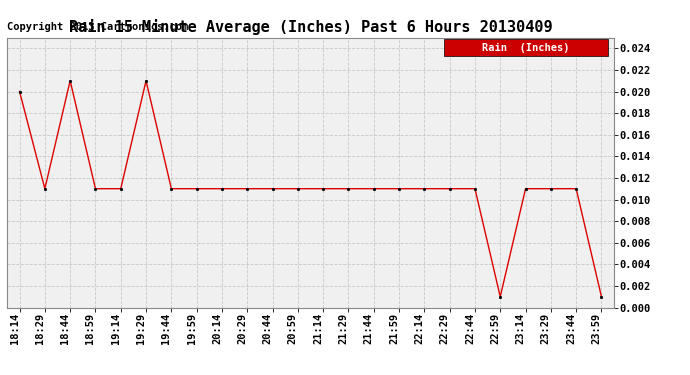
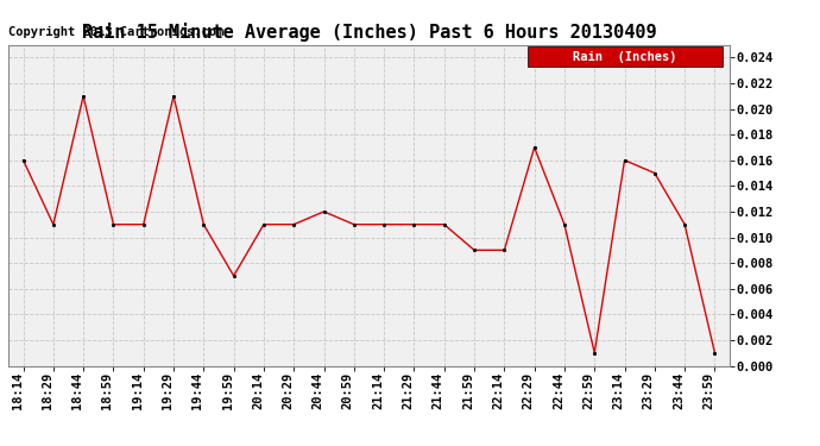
18:14: 0.020 -> 0.016
19:59: 0.011 -> 0.007
20:44: 0.011 -> 0.012
21:59: 0.011 -> 0.009
22:14: 0.011 -> 0.009
22:29: 0.011 -> 0.017
23:14: 0.011 -> 0.016
23:29: 0.011 -> 0.015
